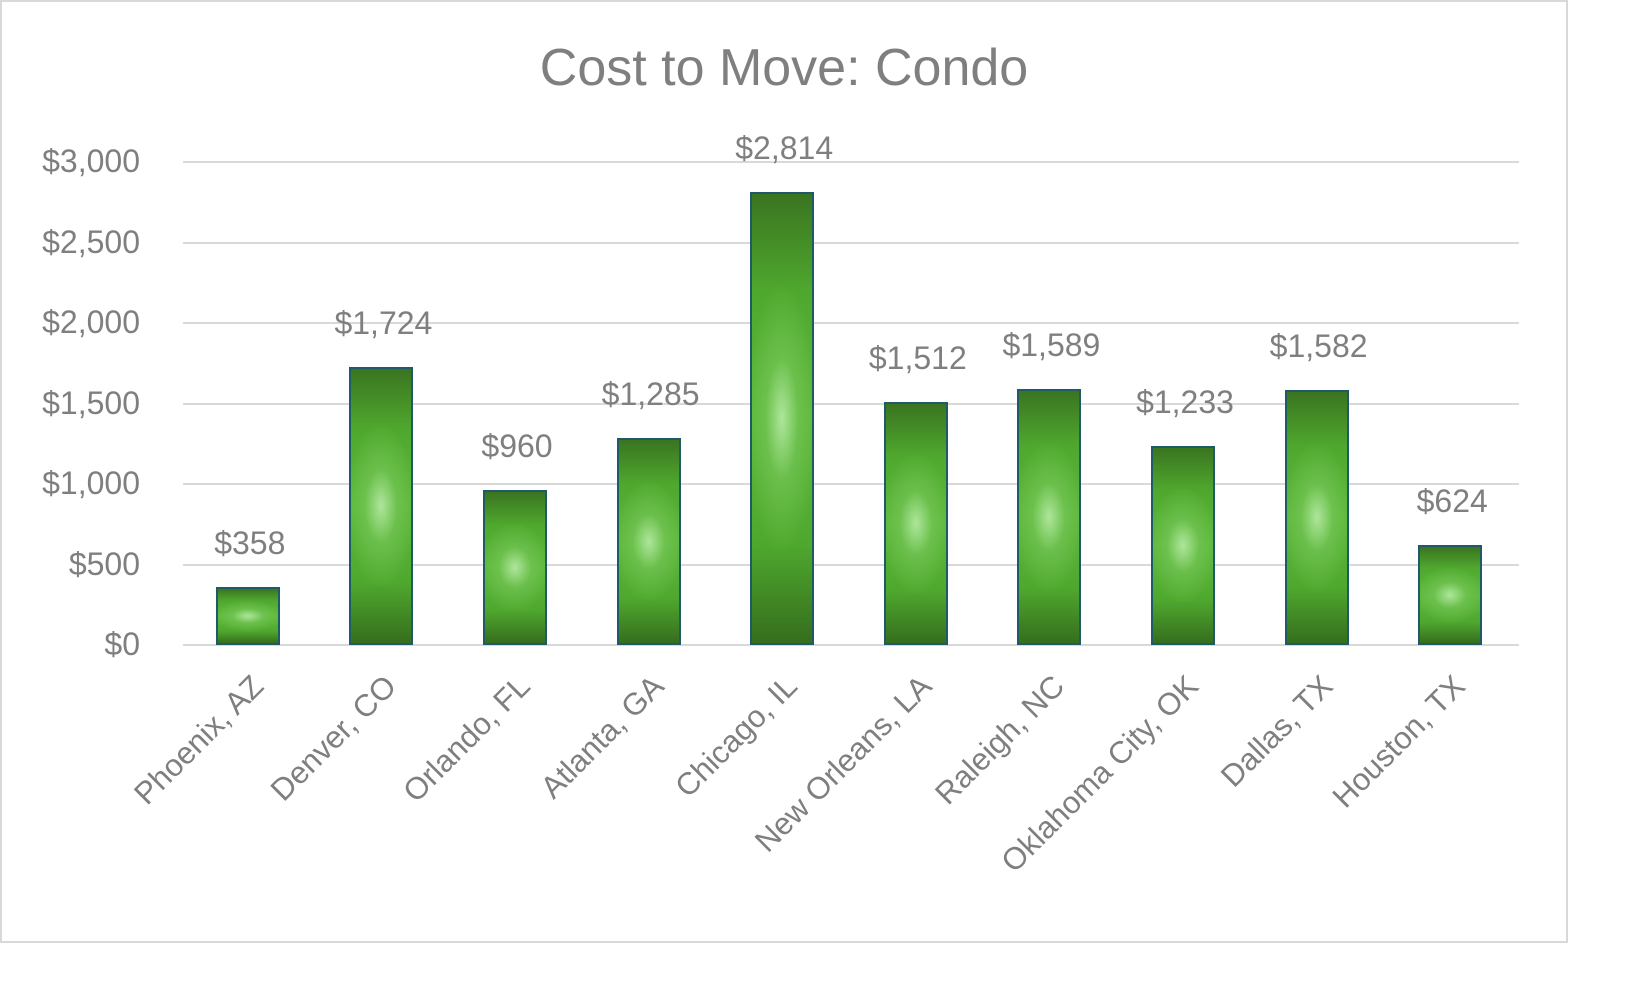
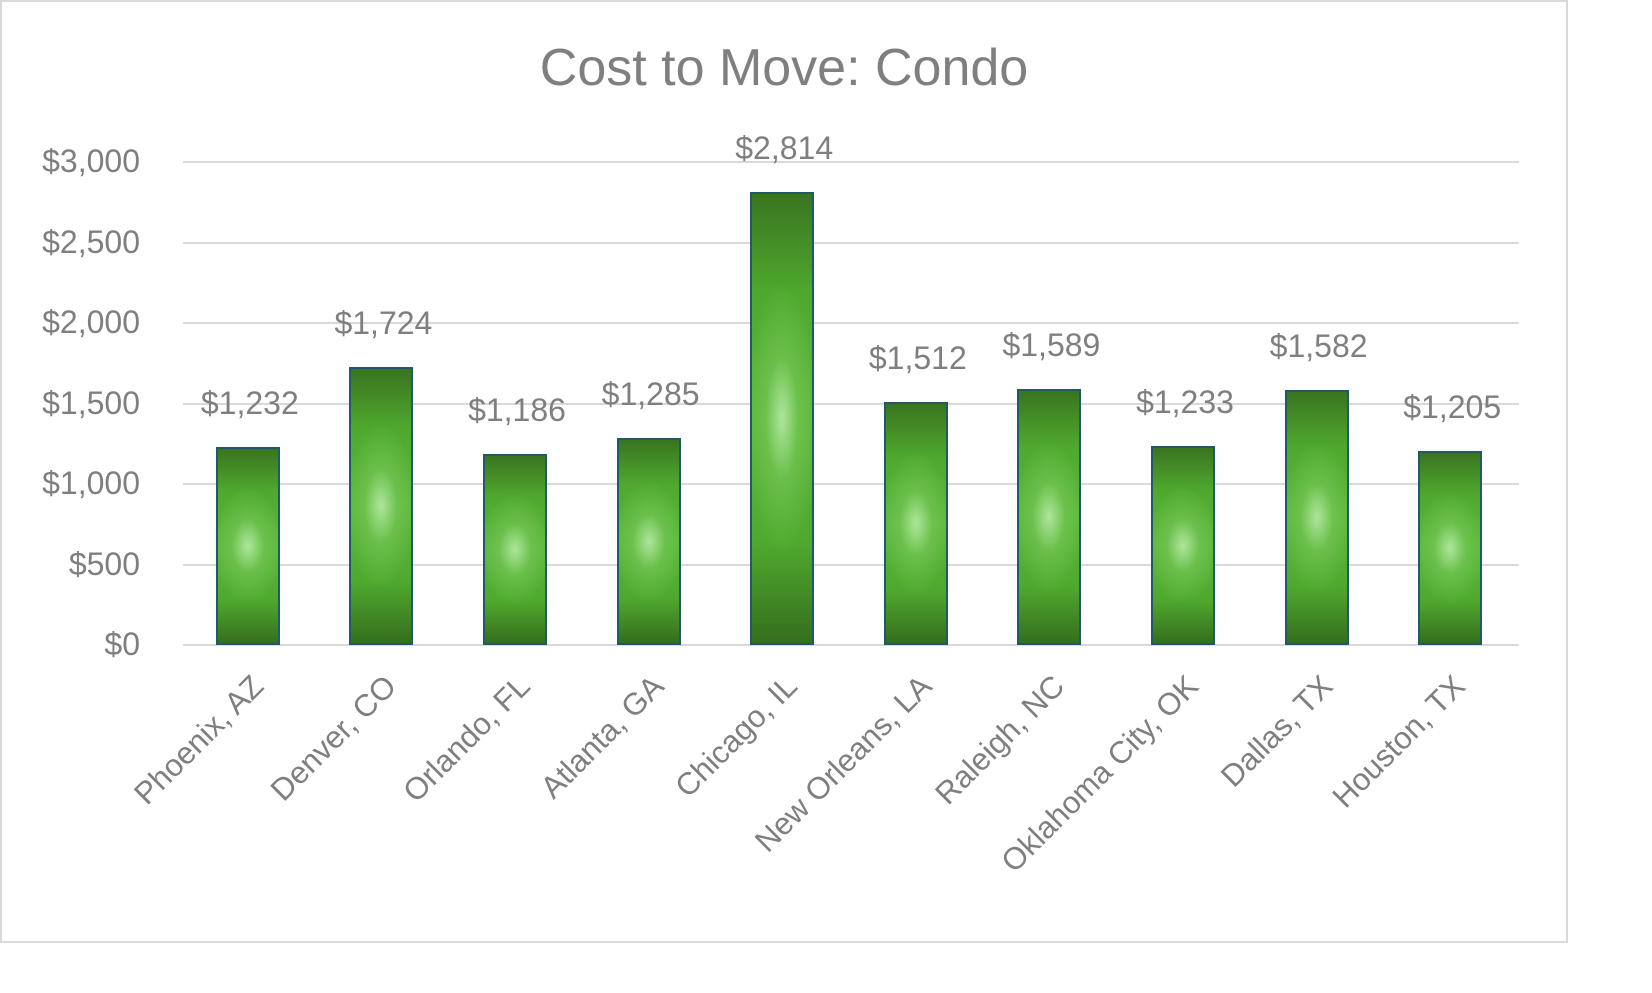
Phoenix, AZ: $358 -> $1,232
Orlando, FL: $960 -> $1,186
Houston, TX: $624 -> $1,205
